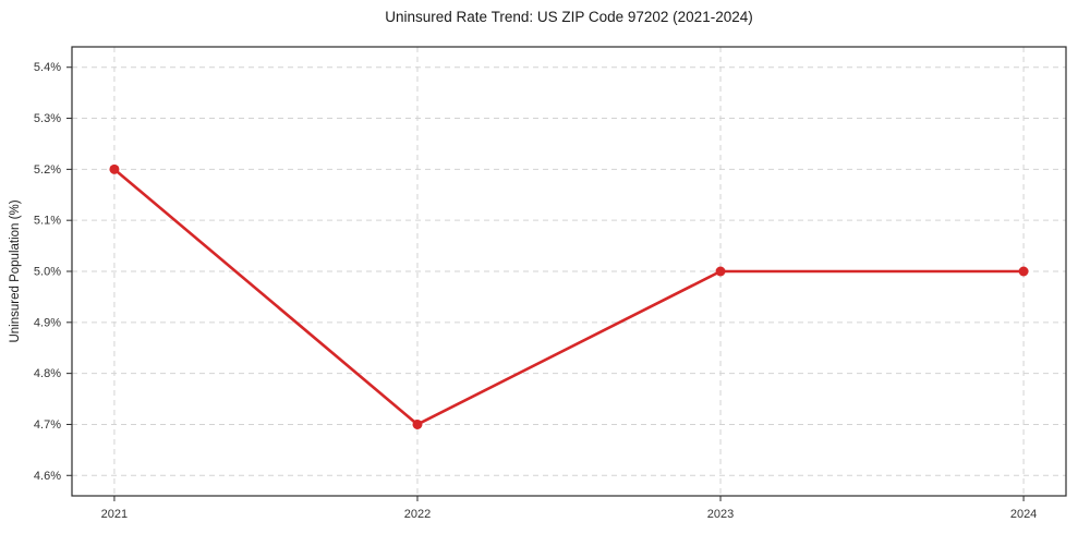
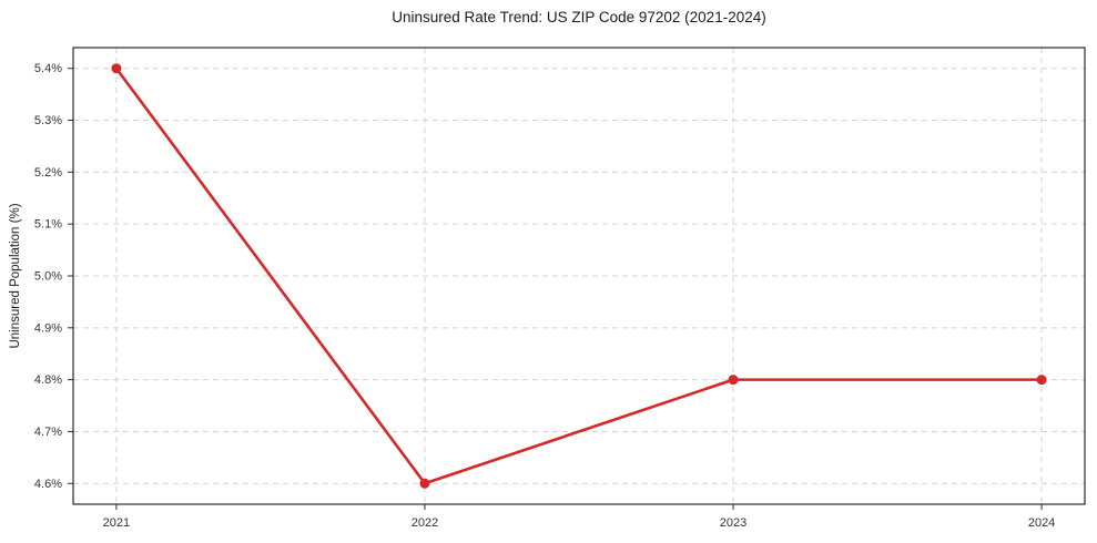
2021: 5.2% -> 5.4%
2022: 4.7% -> 4.6%
2023: 5.0% -> 4.8%
2024: 5.0% -> 4.8%
